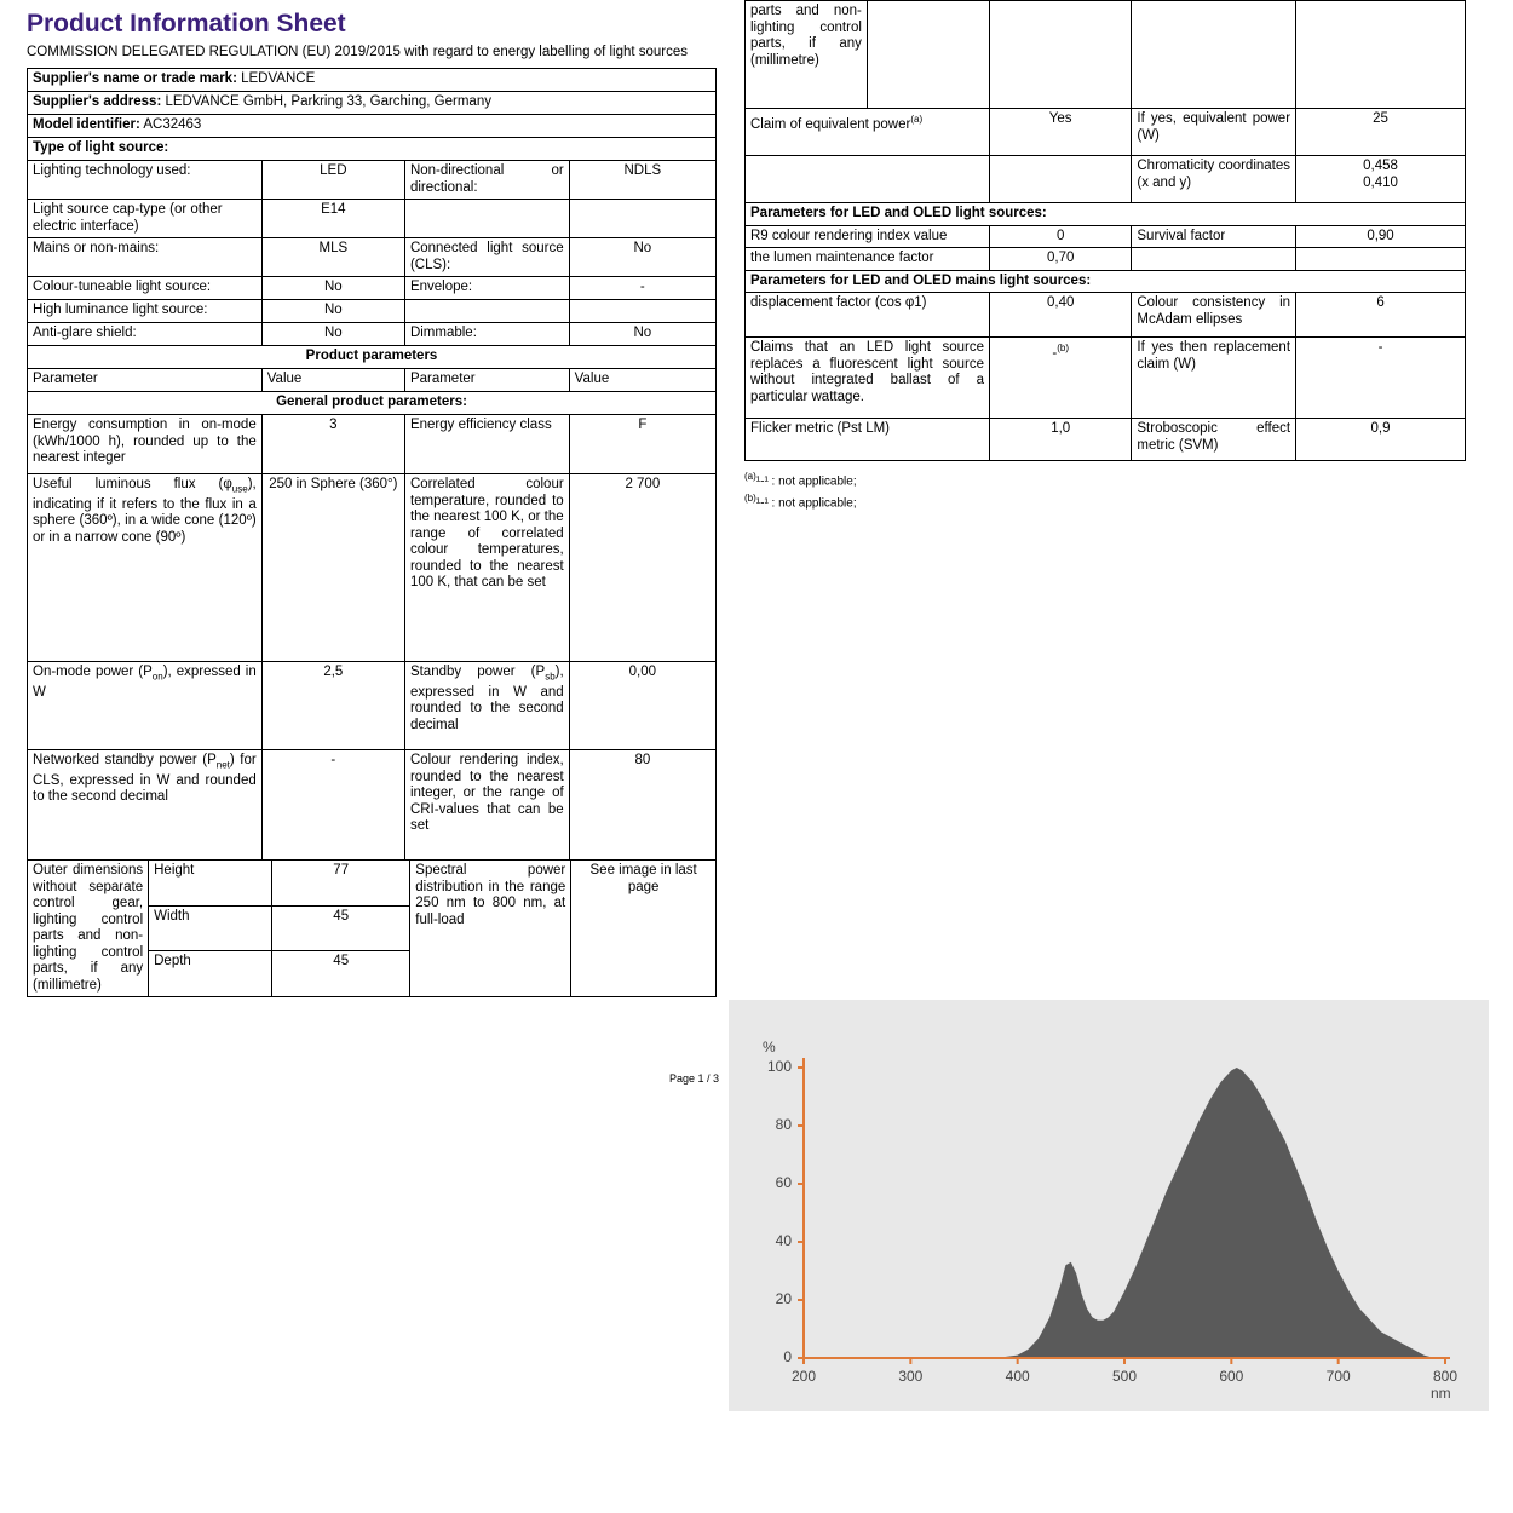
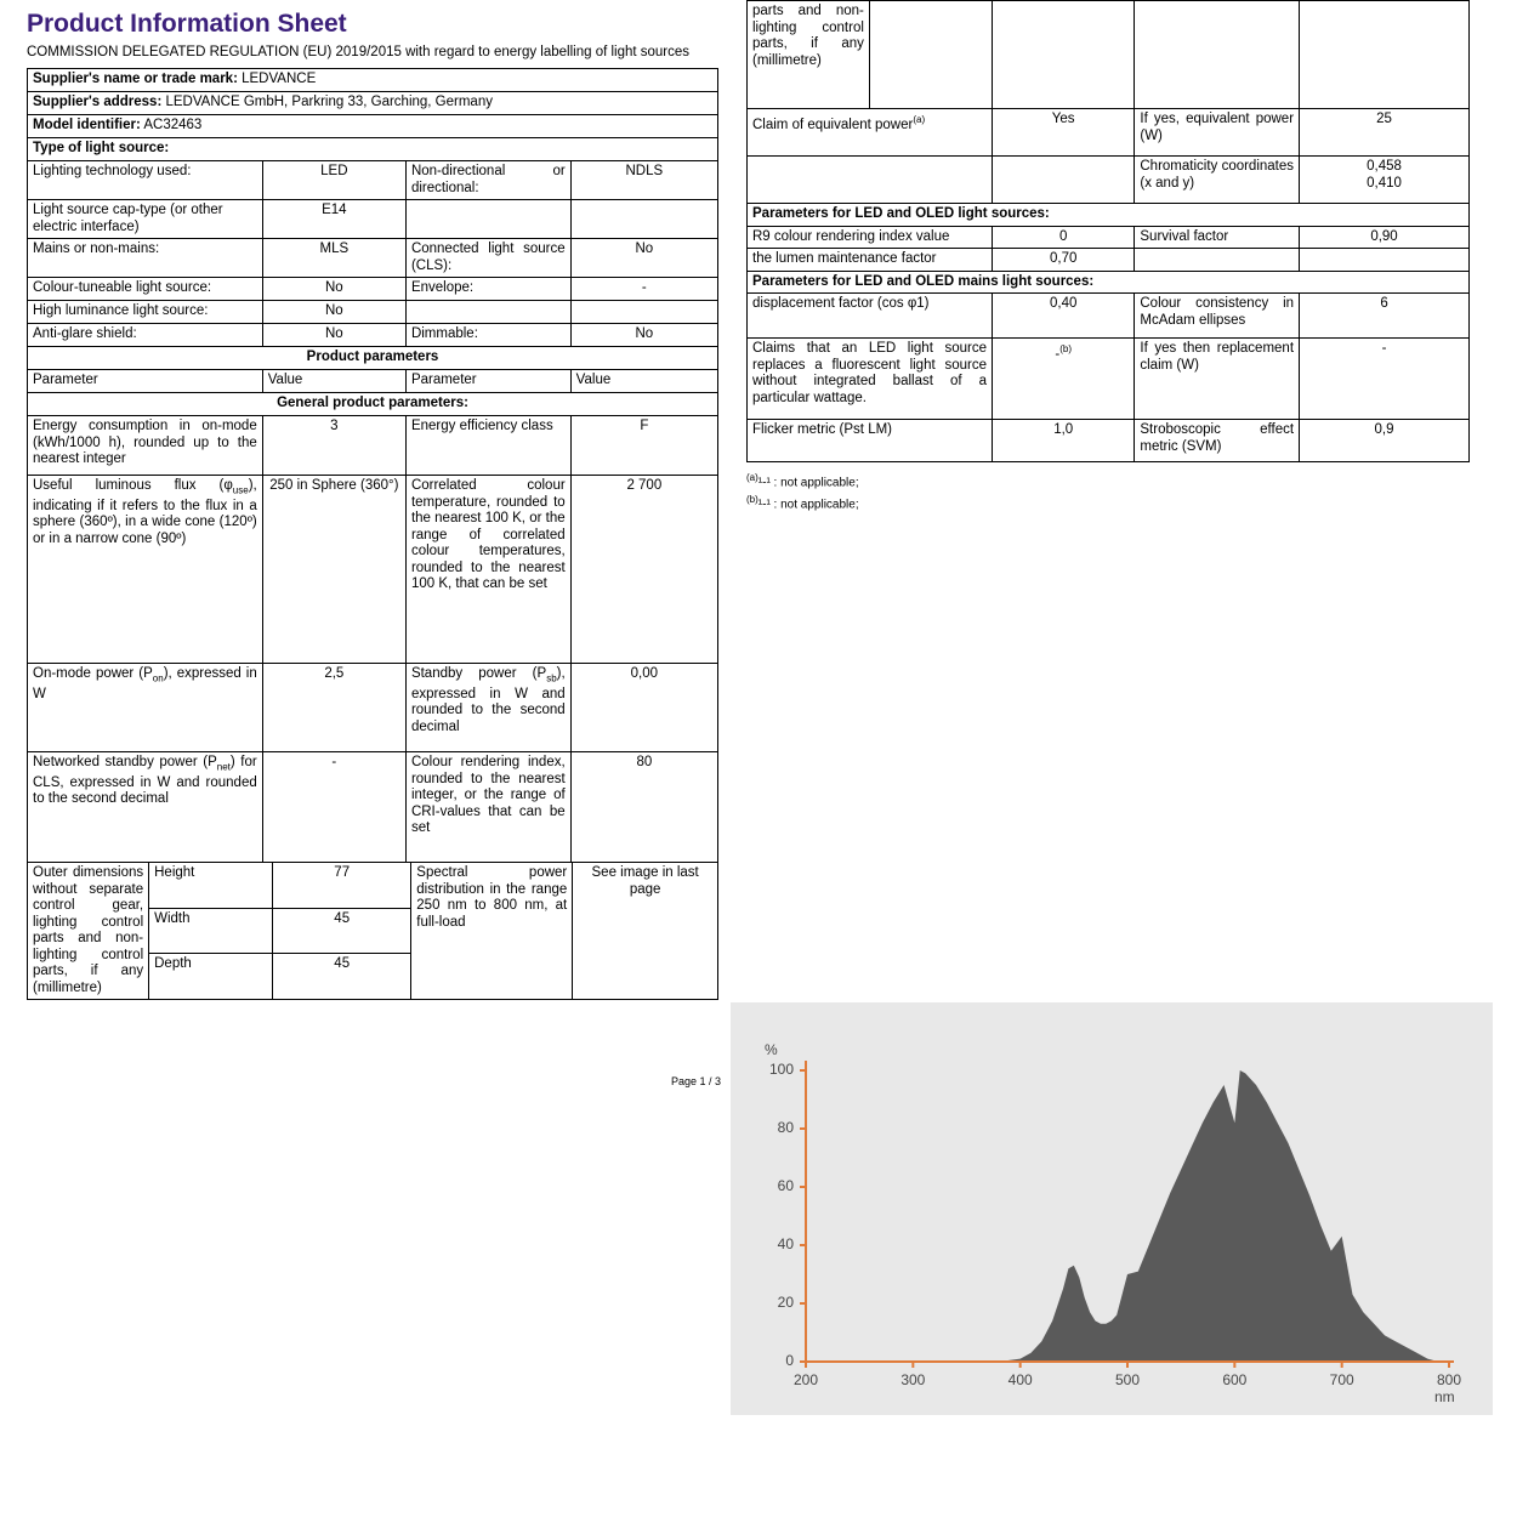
500: 23 -> 30
600: 99 -> 82
700: 30 -> 43
